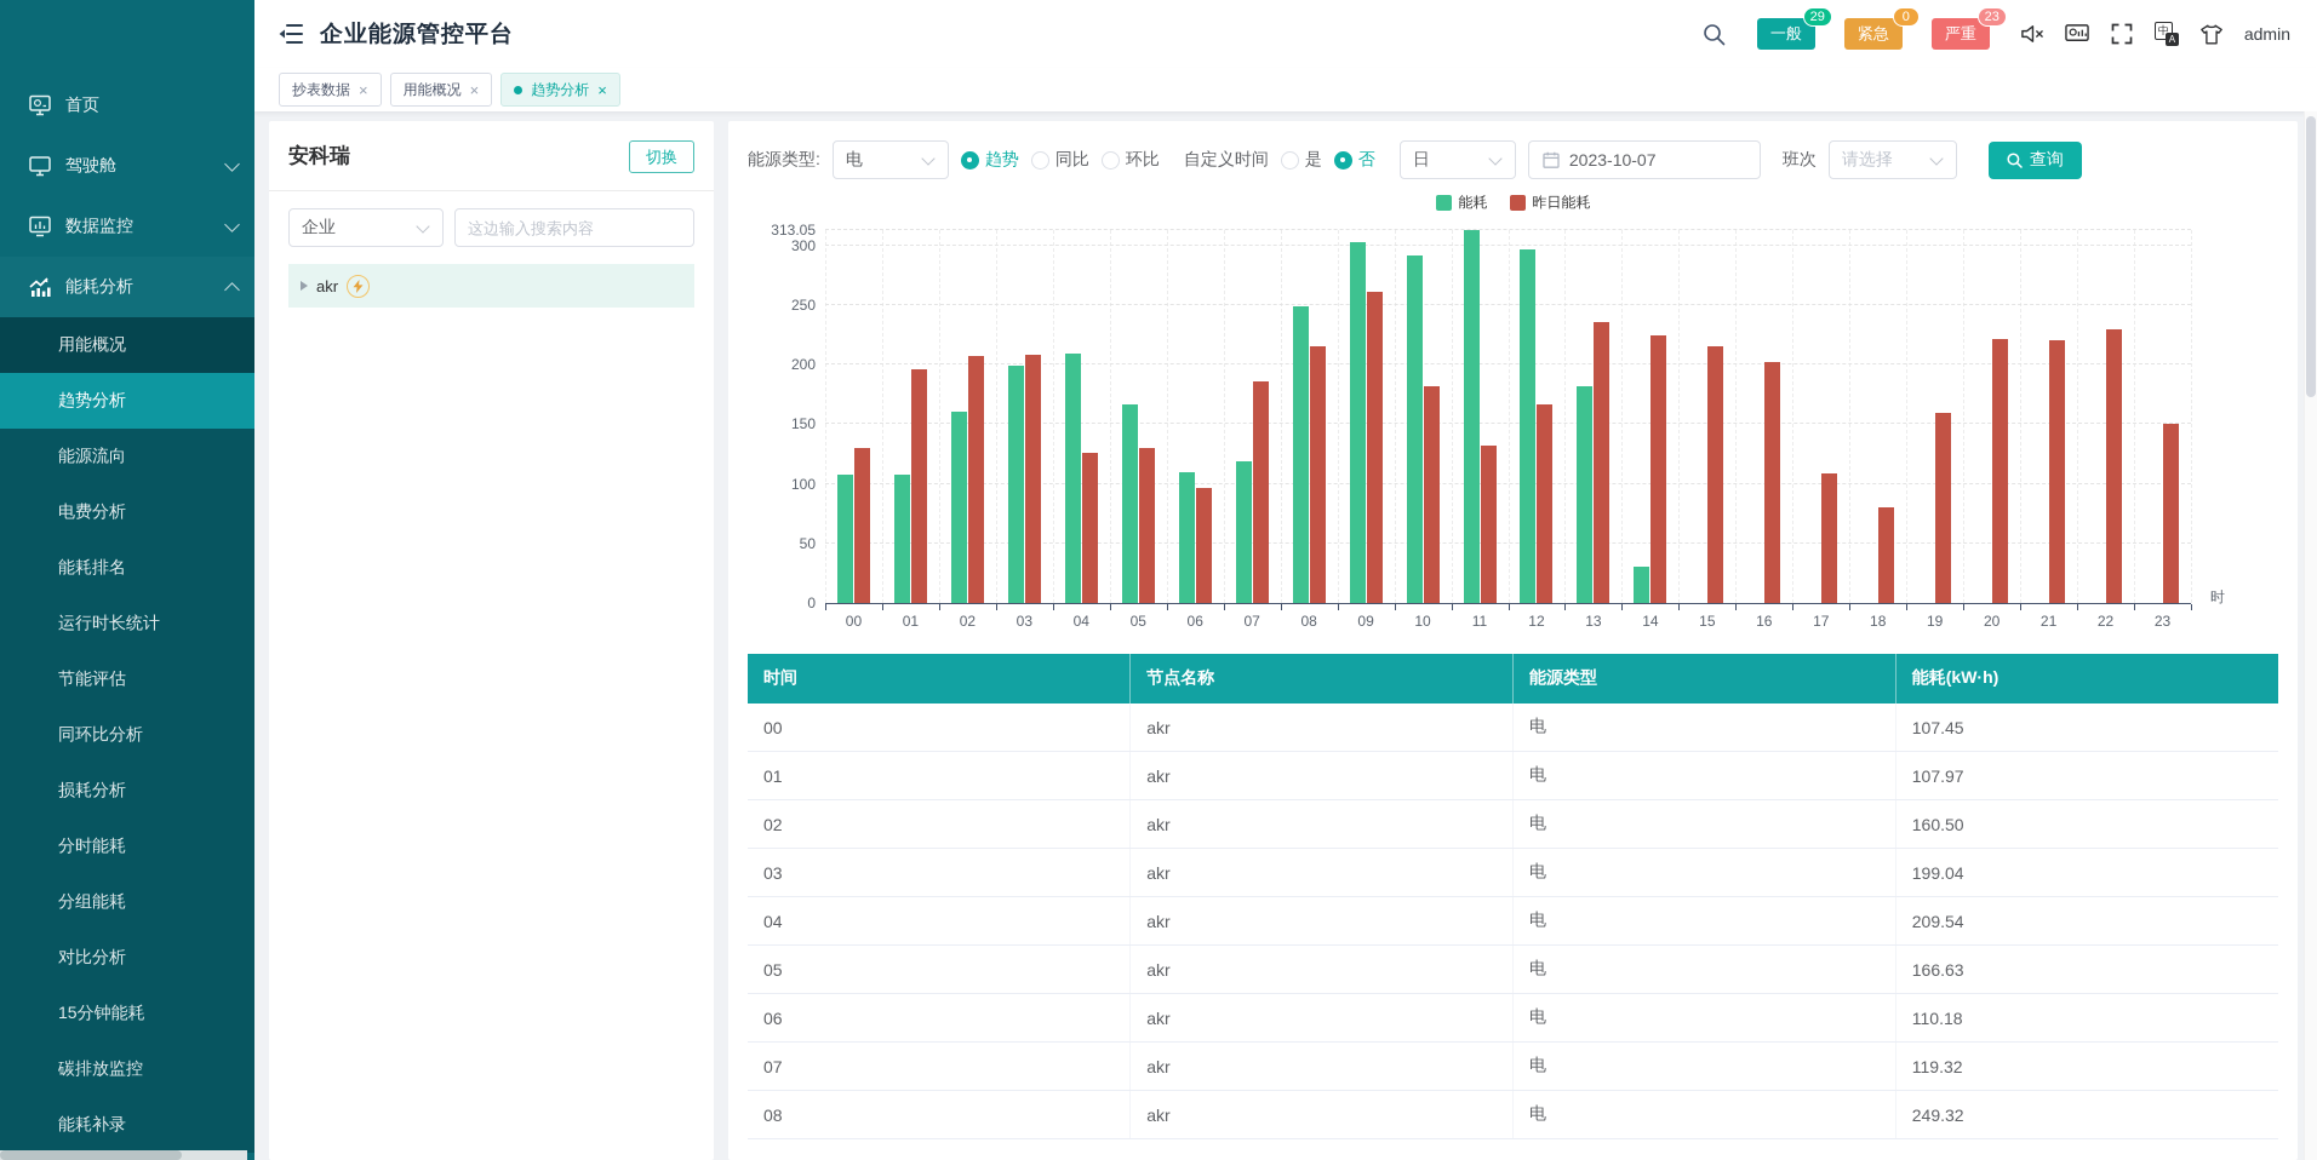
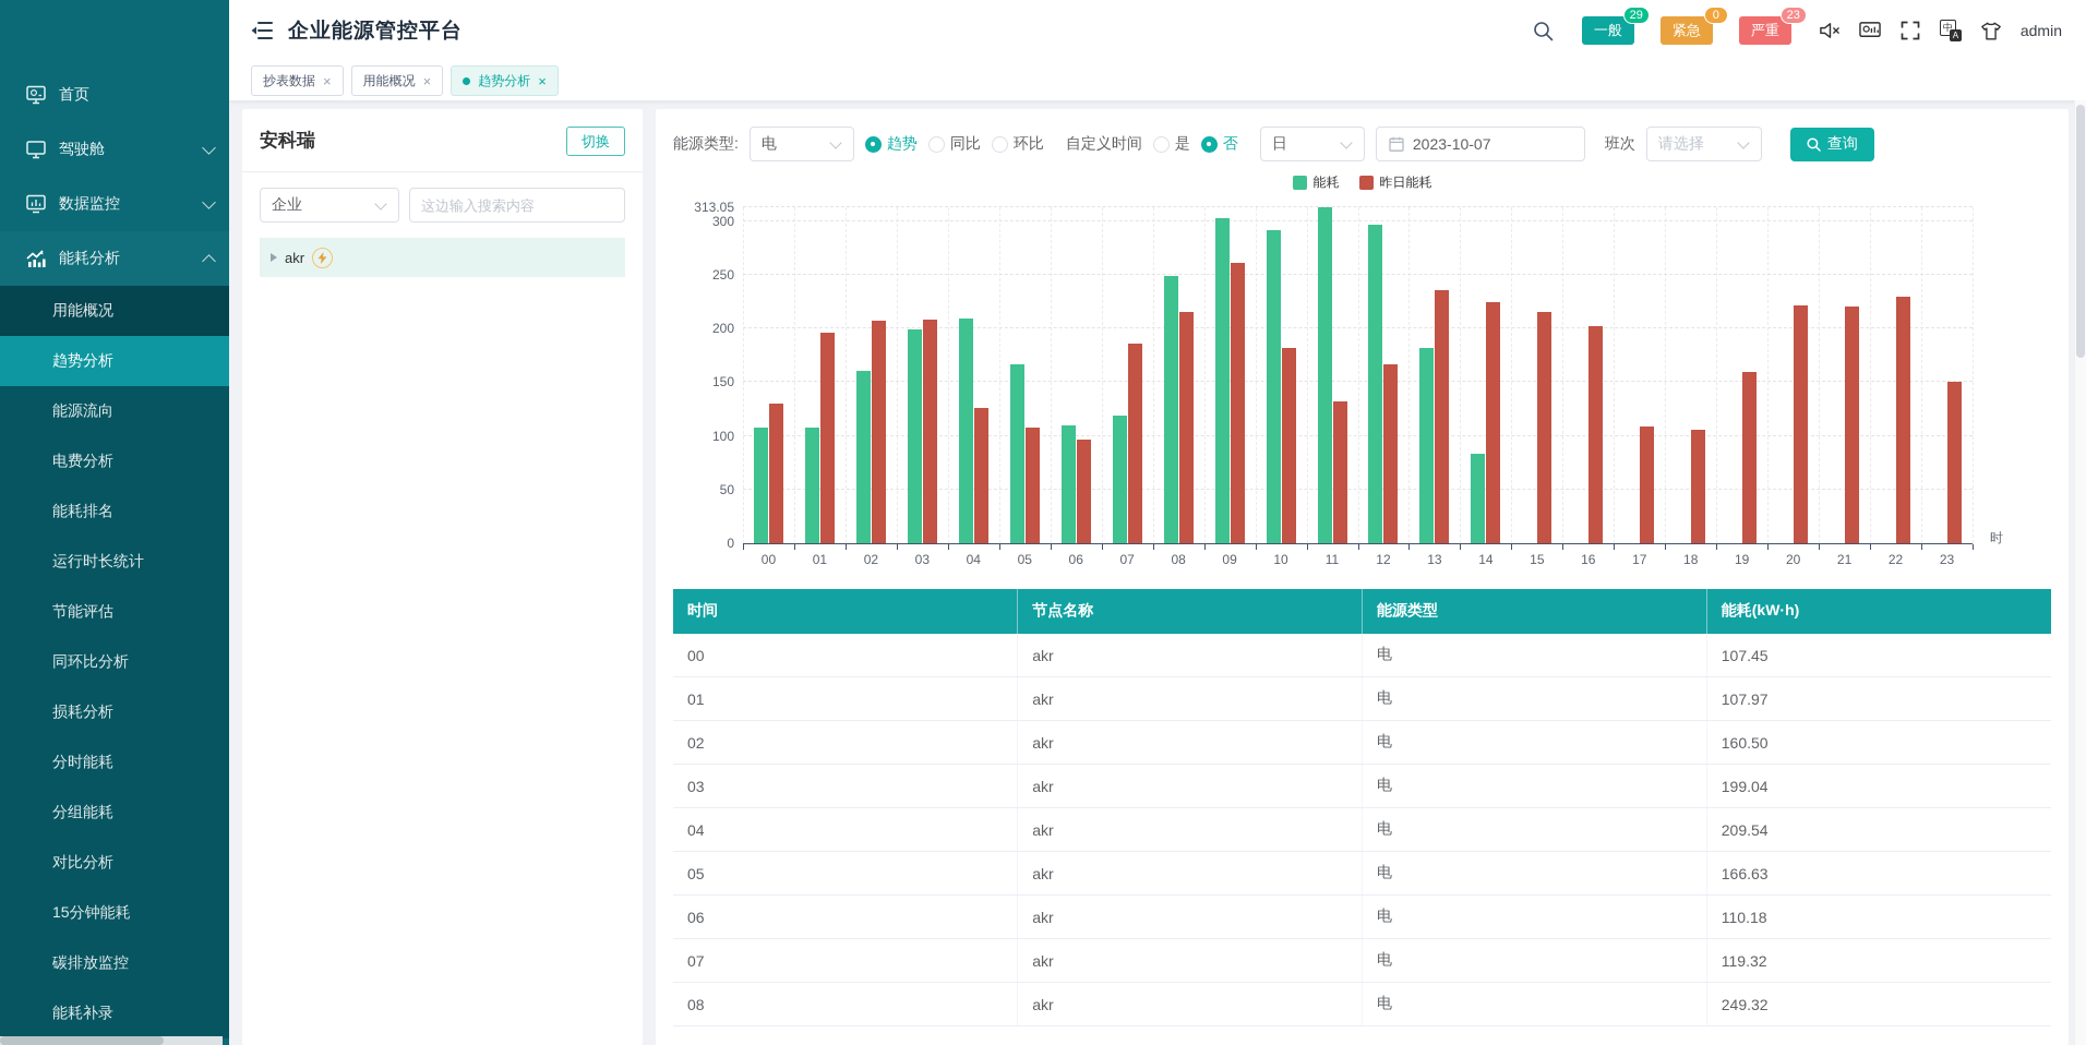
昨日能耗/05: 130 -> 110
能耗/14: 30 -> 80
昨日能耗/18: 80 -> 110
